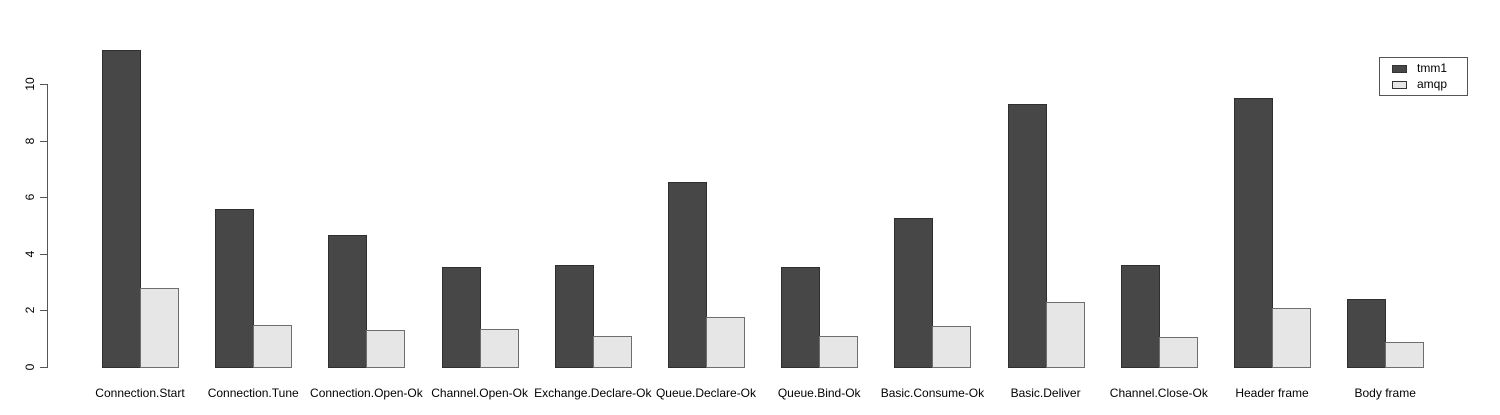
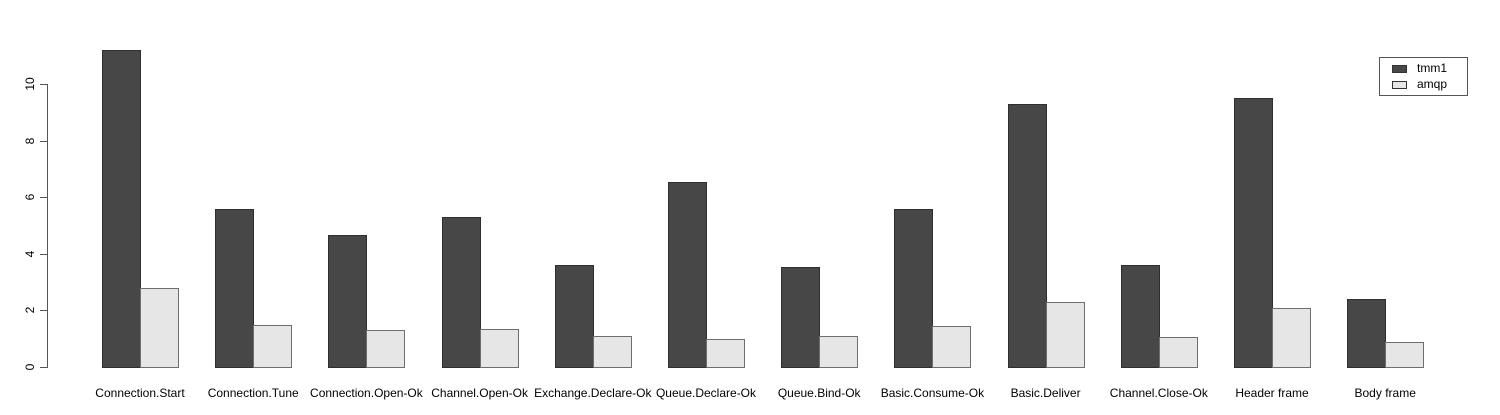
tmm1/Channel.Open-Ok: 3.5 -> 5.3
amqp/Queue.Declare-Ok: 1.8 -> 1.0
tmm1/Basic.Consume-Ok: 5.2 -> 5.6
